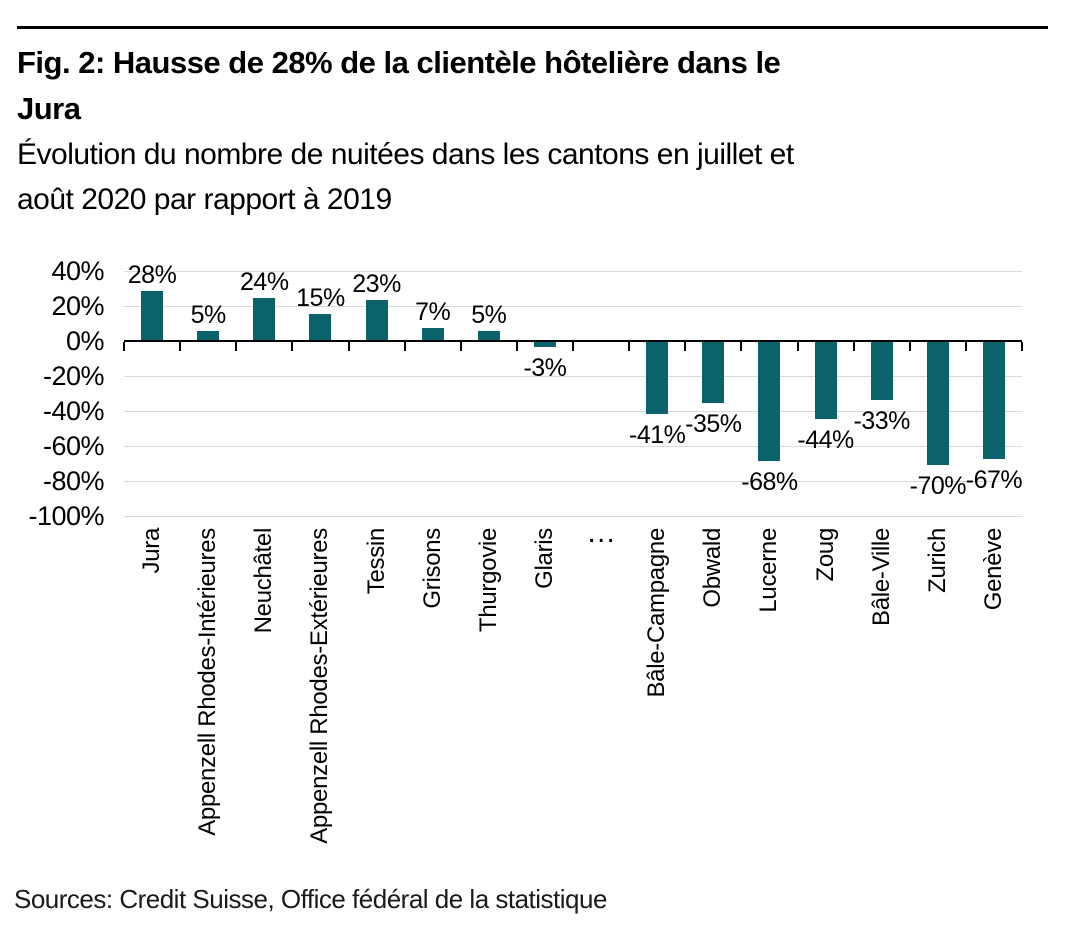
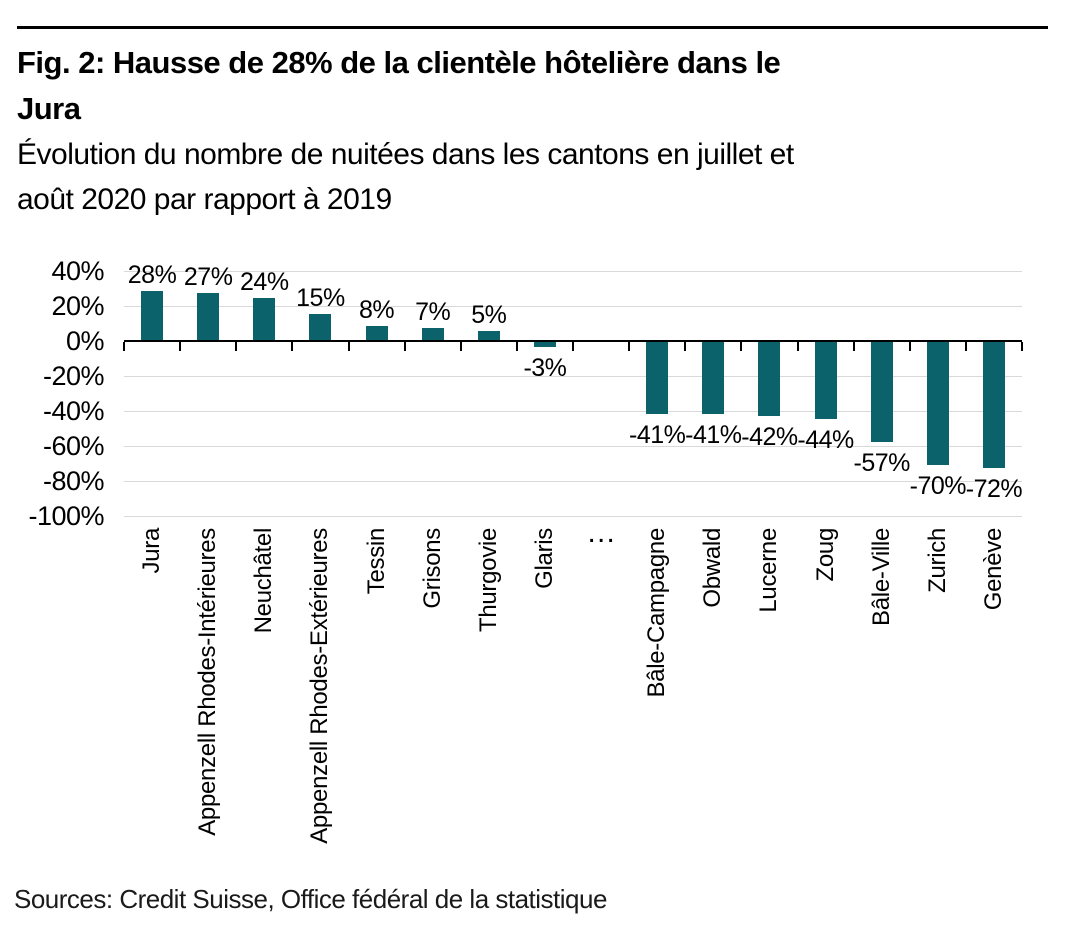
Appenzell Rhodes-Intérieures: 5% -> 27%
Tessin: 23% -> 8%
Obwald: -35% -> -41%
Lucerne: -68% -> -42%
Bâle-Ville: -33% -> -57%
Genève: -67% -> -72%
